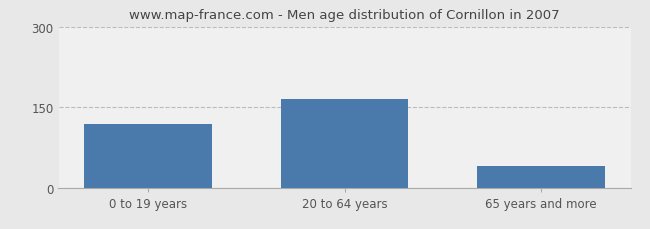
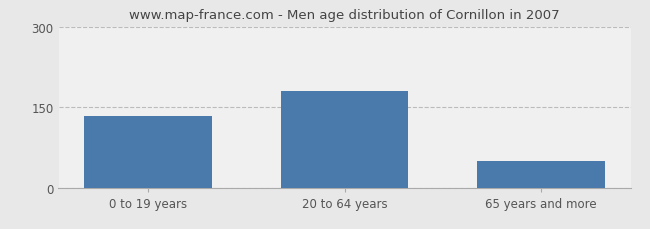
0 to 19 years: 118 -> 133
20 to 64 years: 166 -> 180
65 years and more: 40 -> 50
